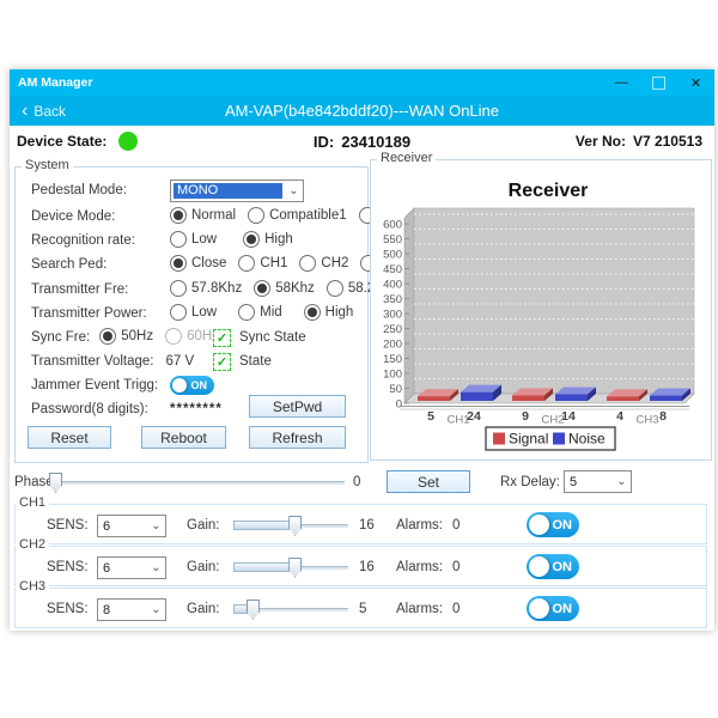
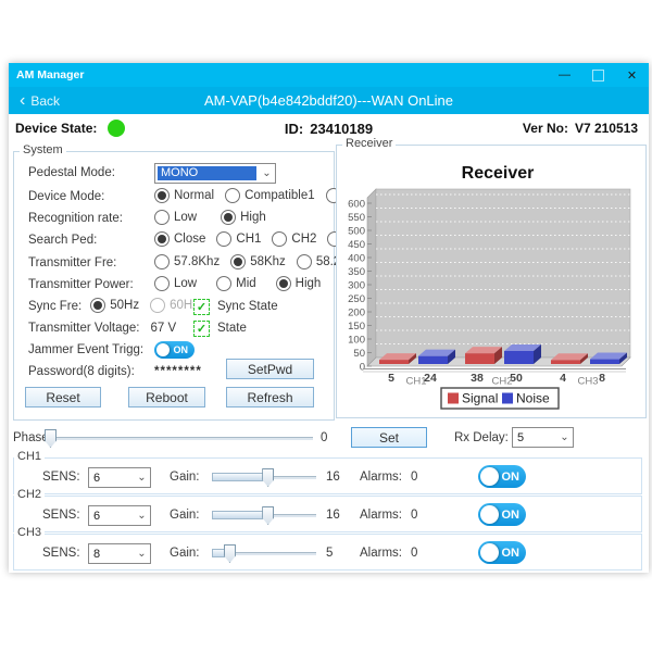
Signal/CH2: 9 -> 38
Noise/CH2: 14 -> 50
